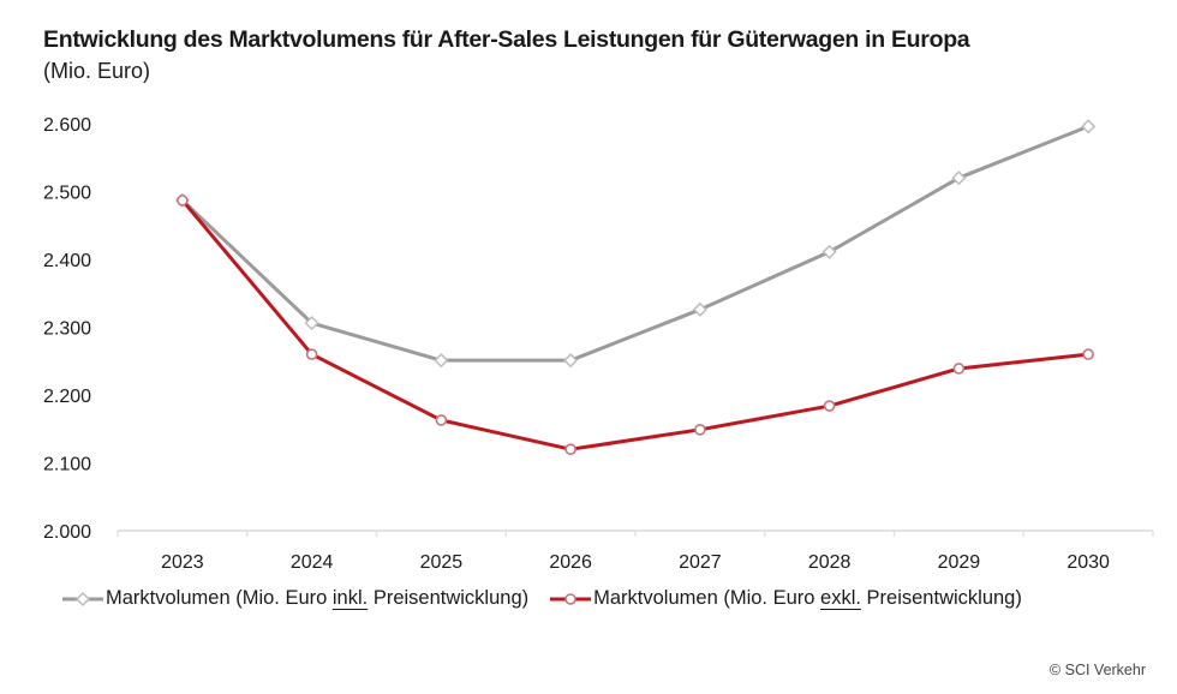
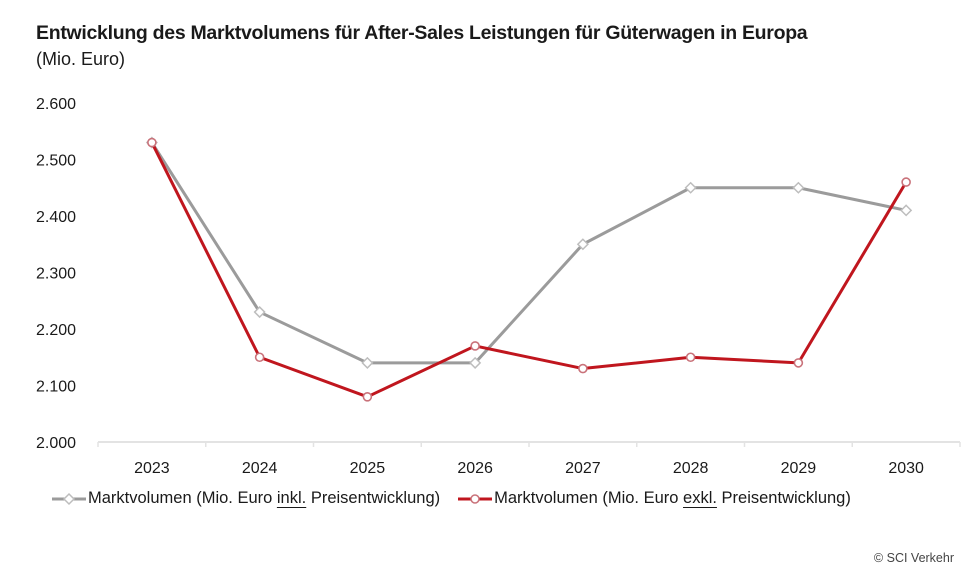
Marktvolumen (Mio. Euro inkl. Preisentwicklung)/2023: 2490 -> 2530
Marktvolumen (Mio. Euro exkl. Preisentwicklung)/2023: 2490 -> 2530
Marktvolumen (Mio. Euro inkl. Preisentwicklung)/2024: 2310 -> 2230
Marktvolumen (Mio. Euro exkl. Preisentwicklung)/2024: 2260 -> 2150
Marktvolumen (Mio. Euro inkl. Preisentwicklung)/2025: 2250 -> 2140
Marktvolumen (Mio. Euro exkl. Preisentwicklung)/2025: 2160 -> 2080
Marktvolumen (Mio. Euro inkl. Preisentwicklung)/2026: 2250 -> 2140
Marktvolumen (Mio. Euro exkl. Preisentwicklung)/2026: 2120 -> 2170
Marktvolumen (Mio. Euro inkl. Preisentwicklung)/2027: 2330 -> 2350
Marktvolumen (Mio. Euro exkl. Preisentwicklung)/2027: 2150 -> 2130
Marktvolumen (Mio. Euro inkl. Preisentwicklung)/2028: 2410 -> 2450
Marktvolumen (Mio. Euro exkl. Preisentwicklung)/2028: 2180 -> 2150
Marktvolumen (Mio. Euro inkl. Preisentwicklung)/2029: 2520 -> 2450
Marktvolumen (Mio. Euro exkl. Preisentwicklung)/2029: 2240 -> 2140
Marktvolumen (Mio. Euro inkl. Preisentwicklung)/2030: 2600 -> 2410
Marktvolumen (Mio. Euro exkl. Preisentwicklung)/2030: 2260 -> 2460
